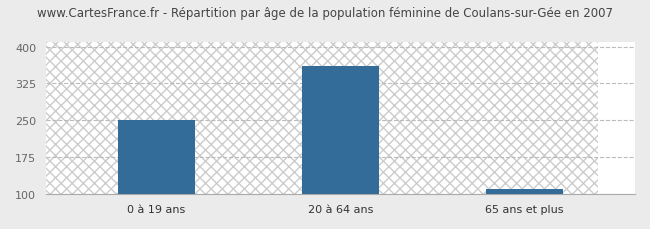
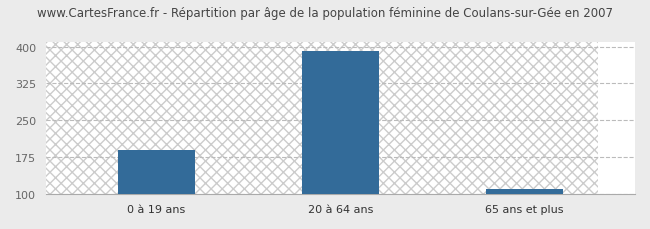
0 à 19 ans: 250 -> 190
20 à 64 ans: 360 -> 390
